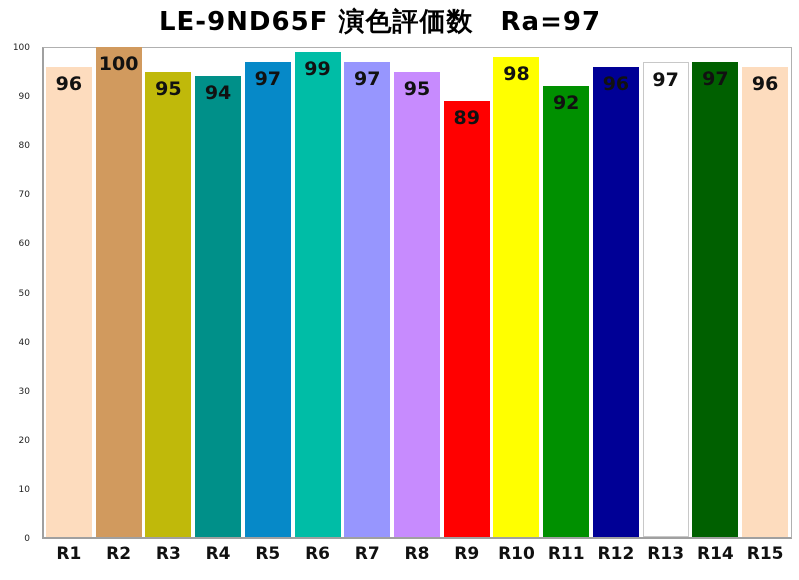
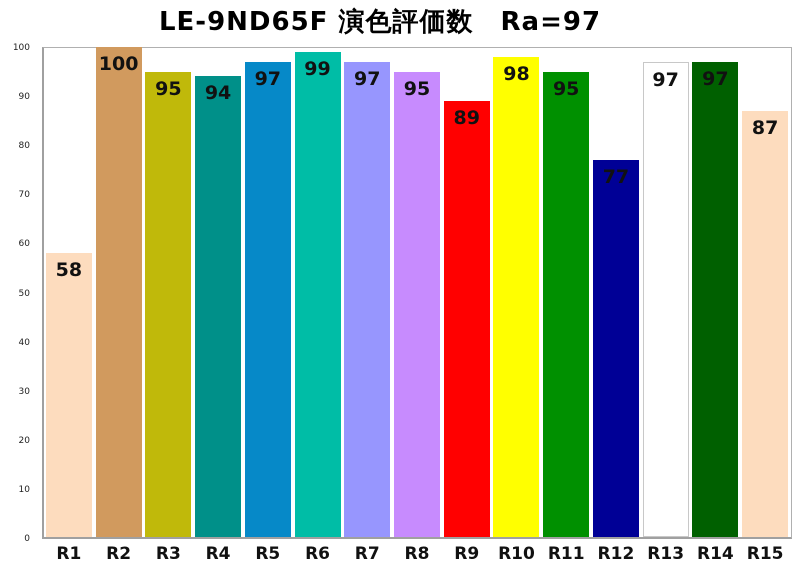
R1: 96 -> 58
R11: 92 -> 95
R12: 96 -> 77
R15: 96 -> 87
